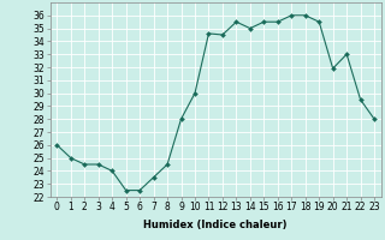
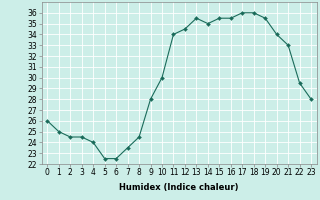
11: 34.6 -> 34.0
20: 31.9 -> 34.0
